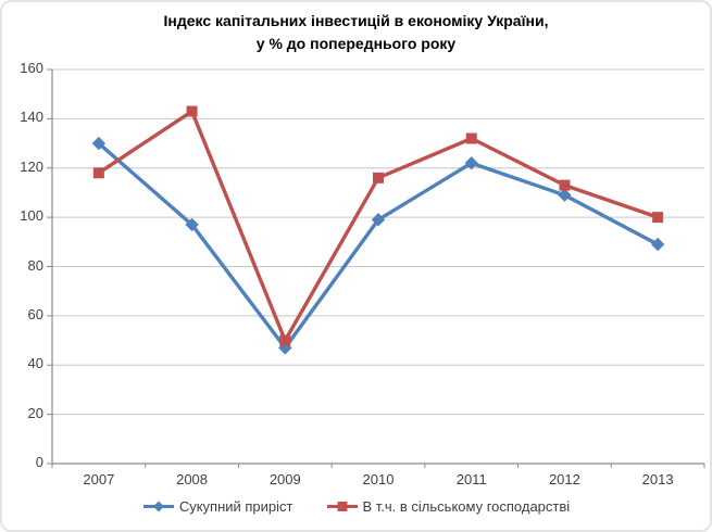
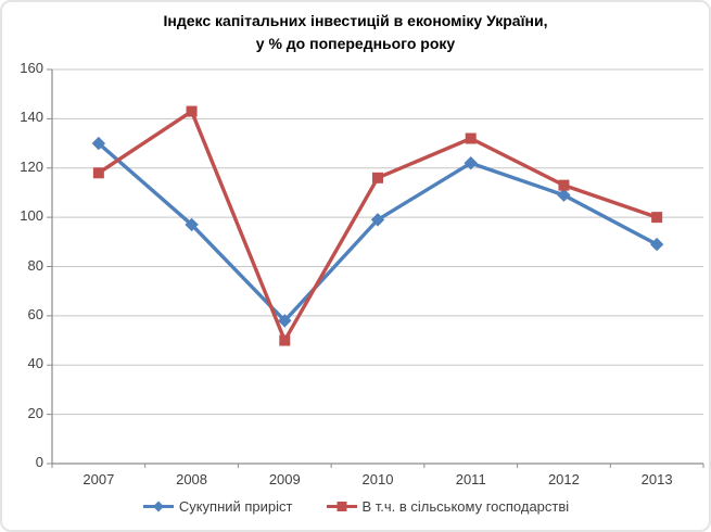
Сукупний приріст/2009: 47 -> 58
